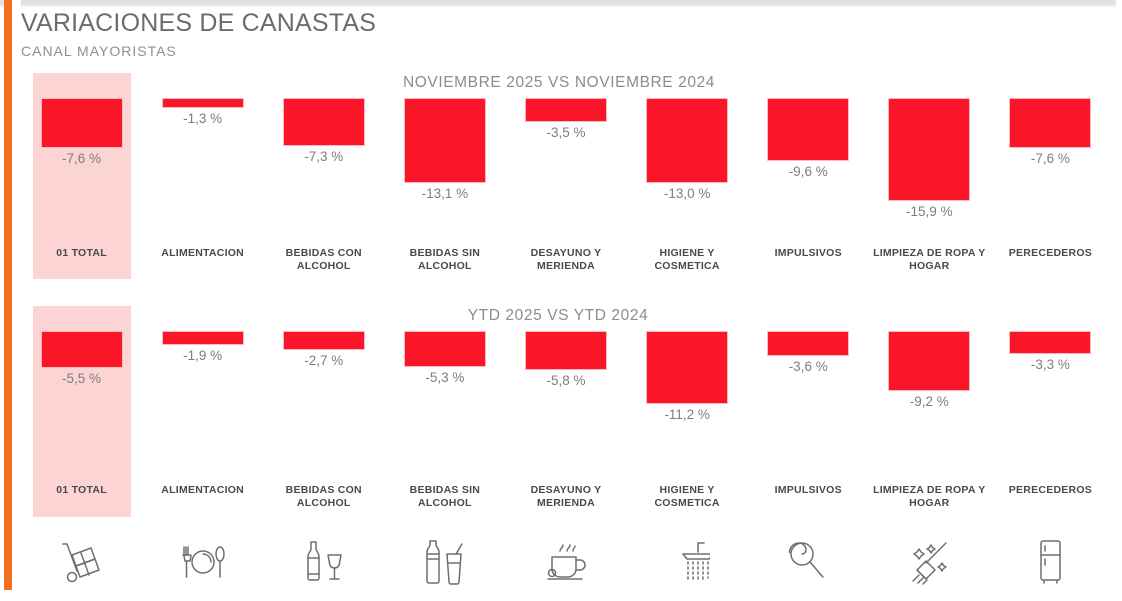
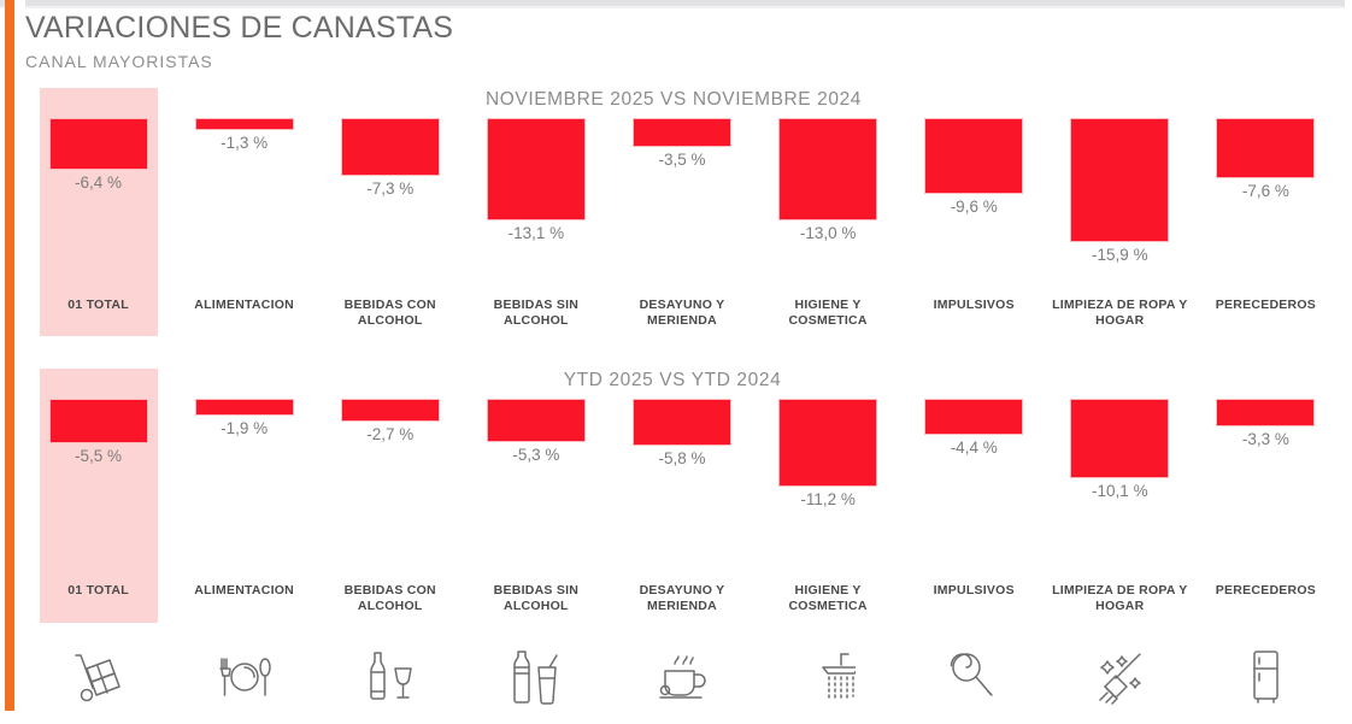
NOVIEMBRE 2025 VS NOVIEMBRE 2024/01 TOTAL: -7,6 -> -6,4
YTD 2025 VS YTD 2024/IMPULSIVOS: -3,6 -> -4,4
YTD 2025 VS YTD 2024/LIMPIEZA DE ROPA Y HOGAR: -9,2 -> -10,1
